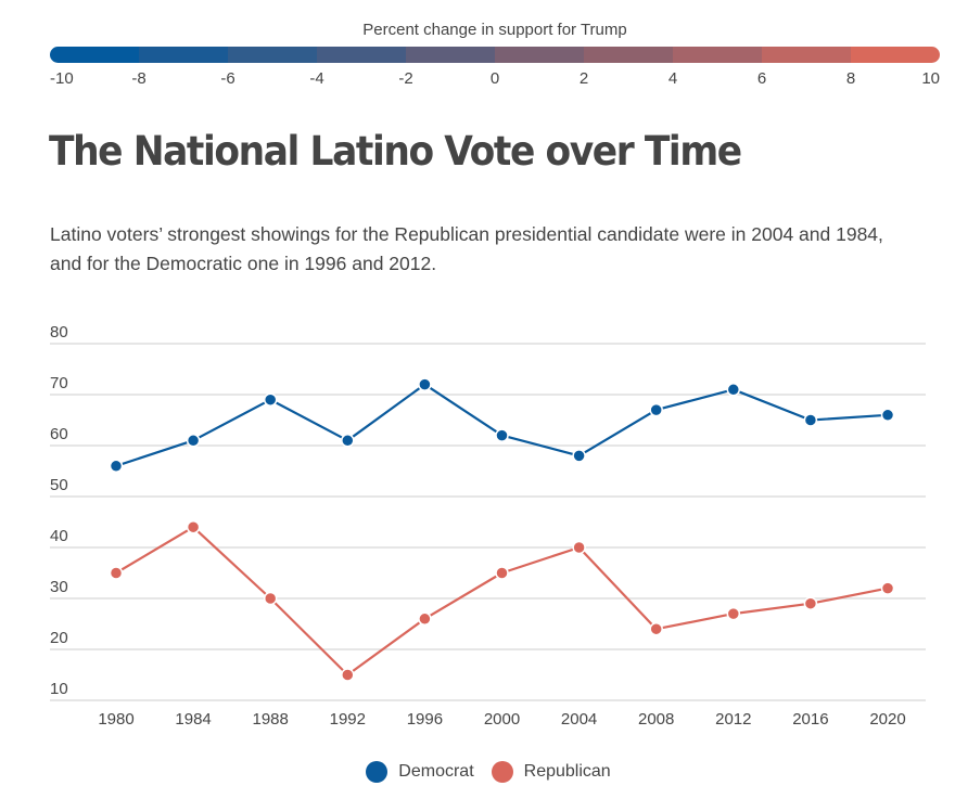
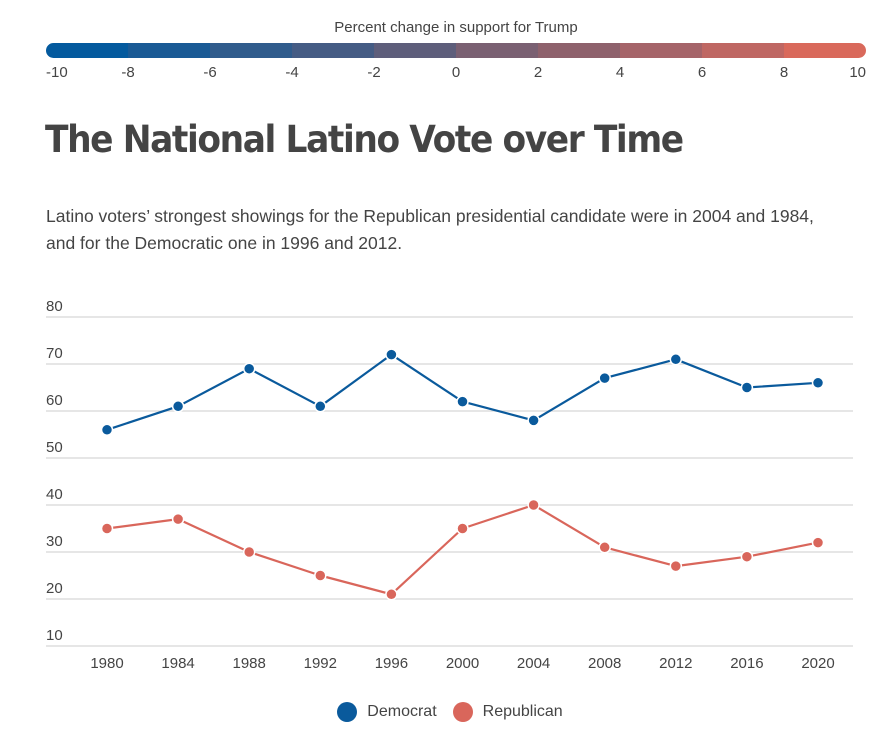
Republican/1984: 44 -> 37
Republican/1992: 15 -> 25
Republican/1996: 26 -> 21
Republican/2008: 24 -> 31
